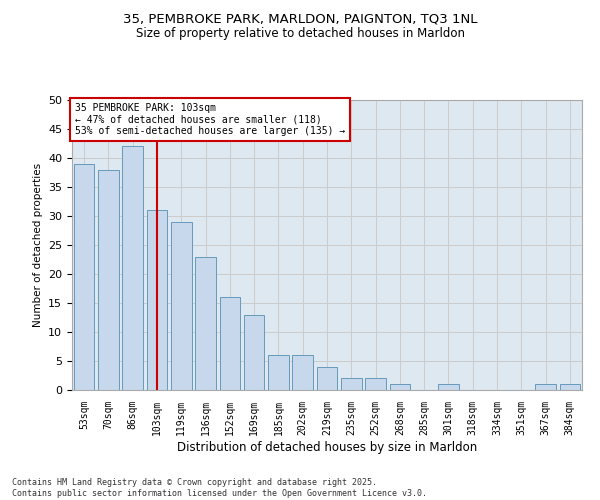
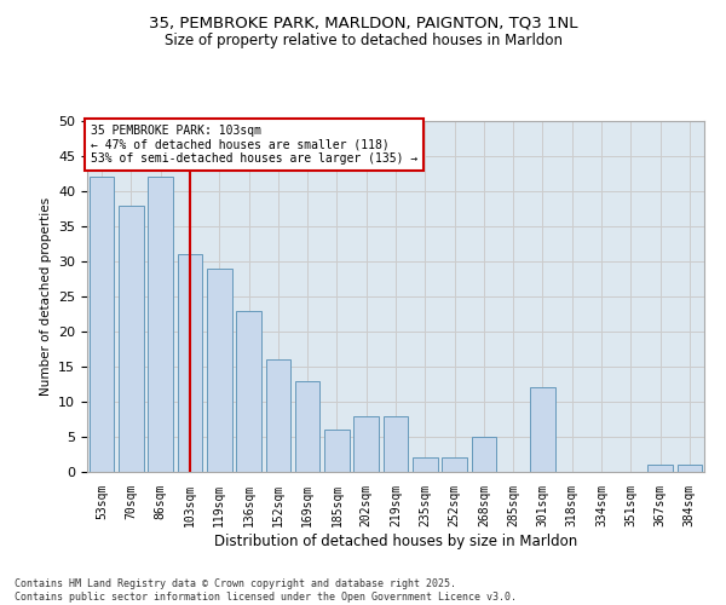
53sqm: 39 -> 42
202sqm: 6 -> 8
219sqm: 4 -> 8
268sqm: 1 -> 5
301sqm: 1 -> 12
